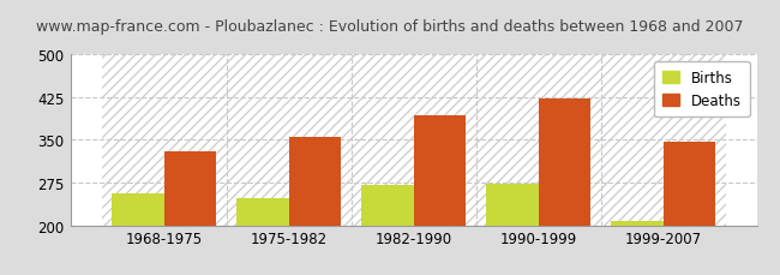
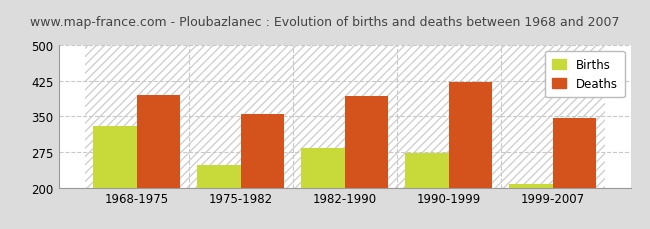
Births/1968-1975: 255 -> 330
Deaths/1968-1975: 330 -> 395
Births/1982-1990: 270 -> 283
